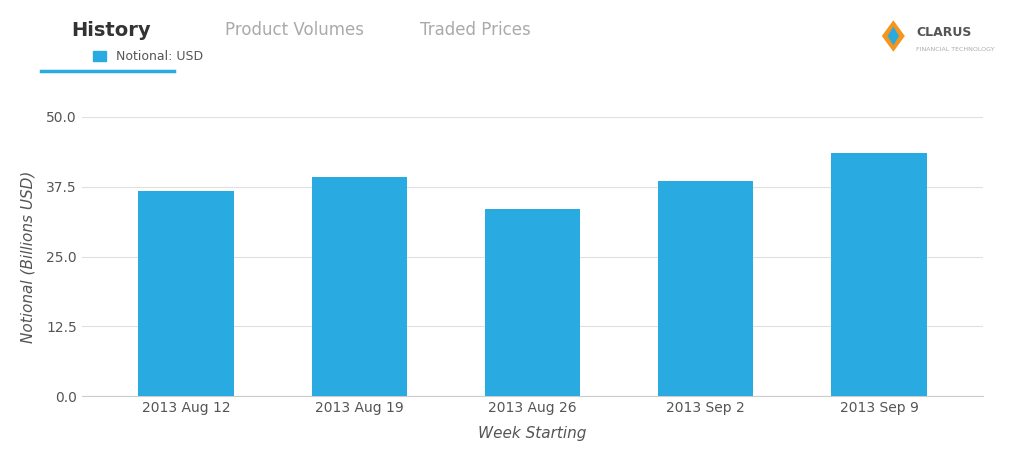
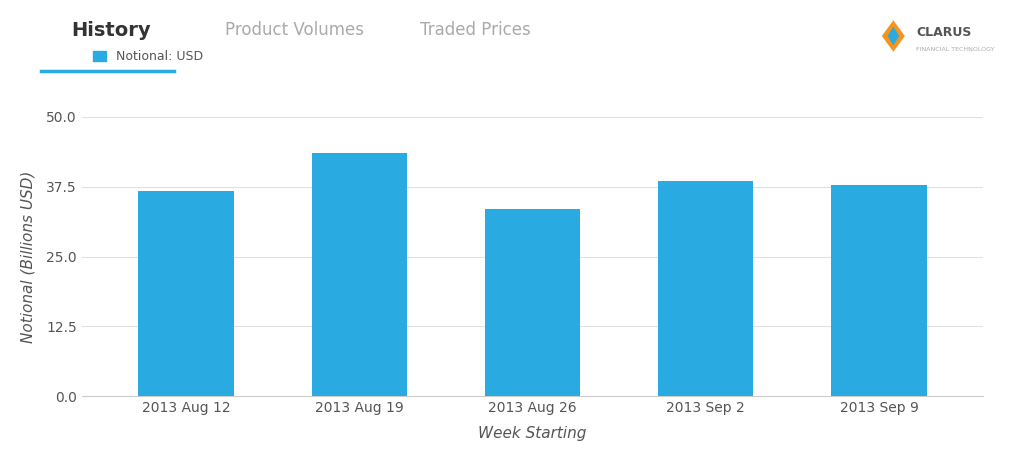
2013 Aug 19: 39.2 -> 43.6
2013 Sep 9: 43.5 -> 37.8
